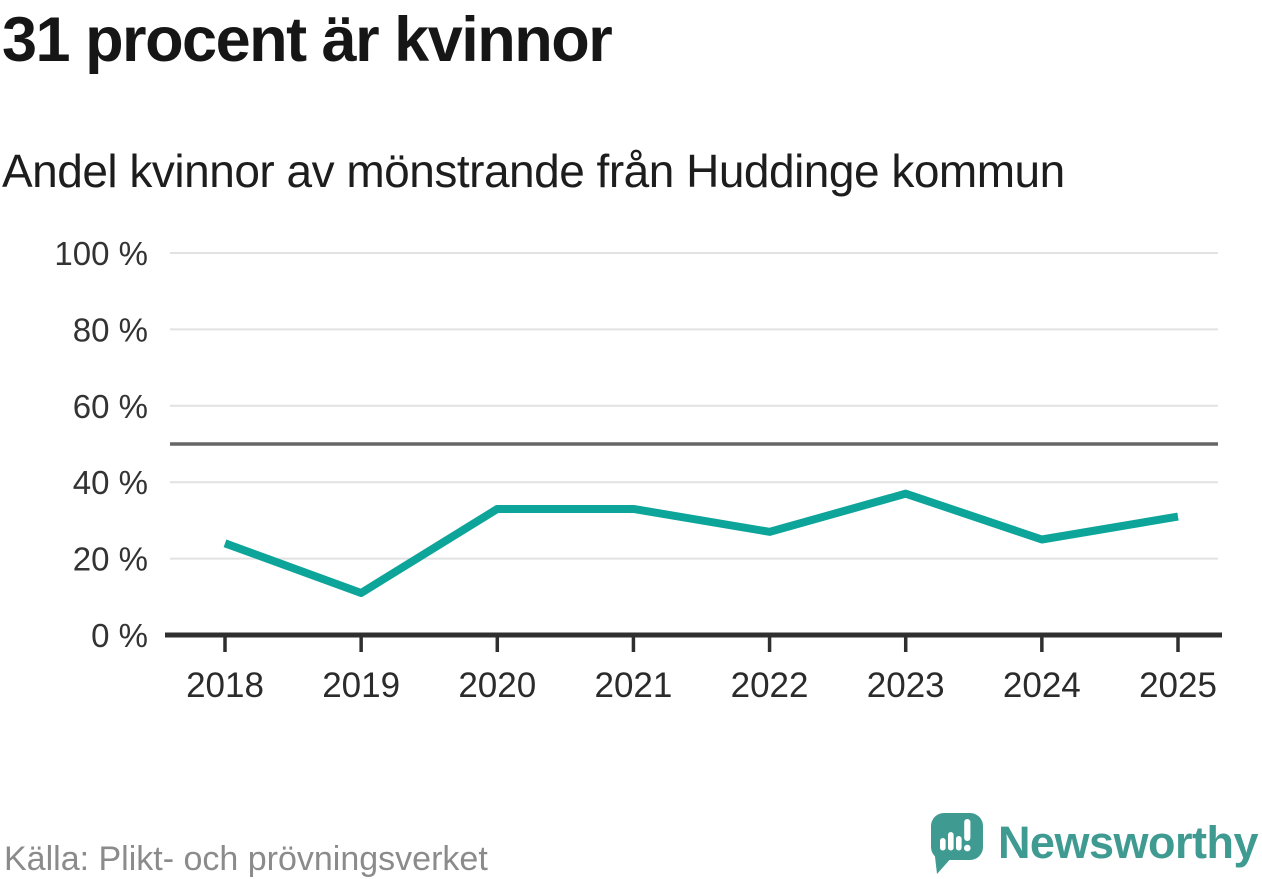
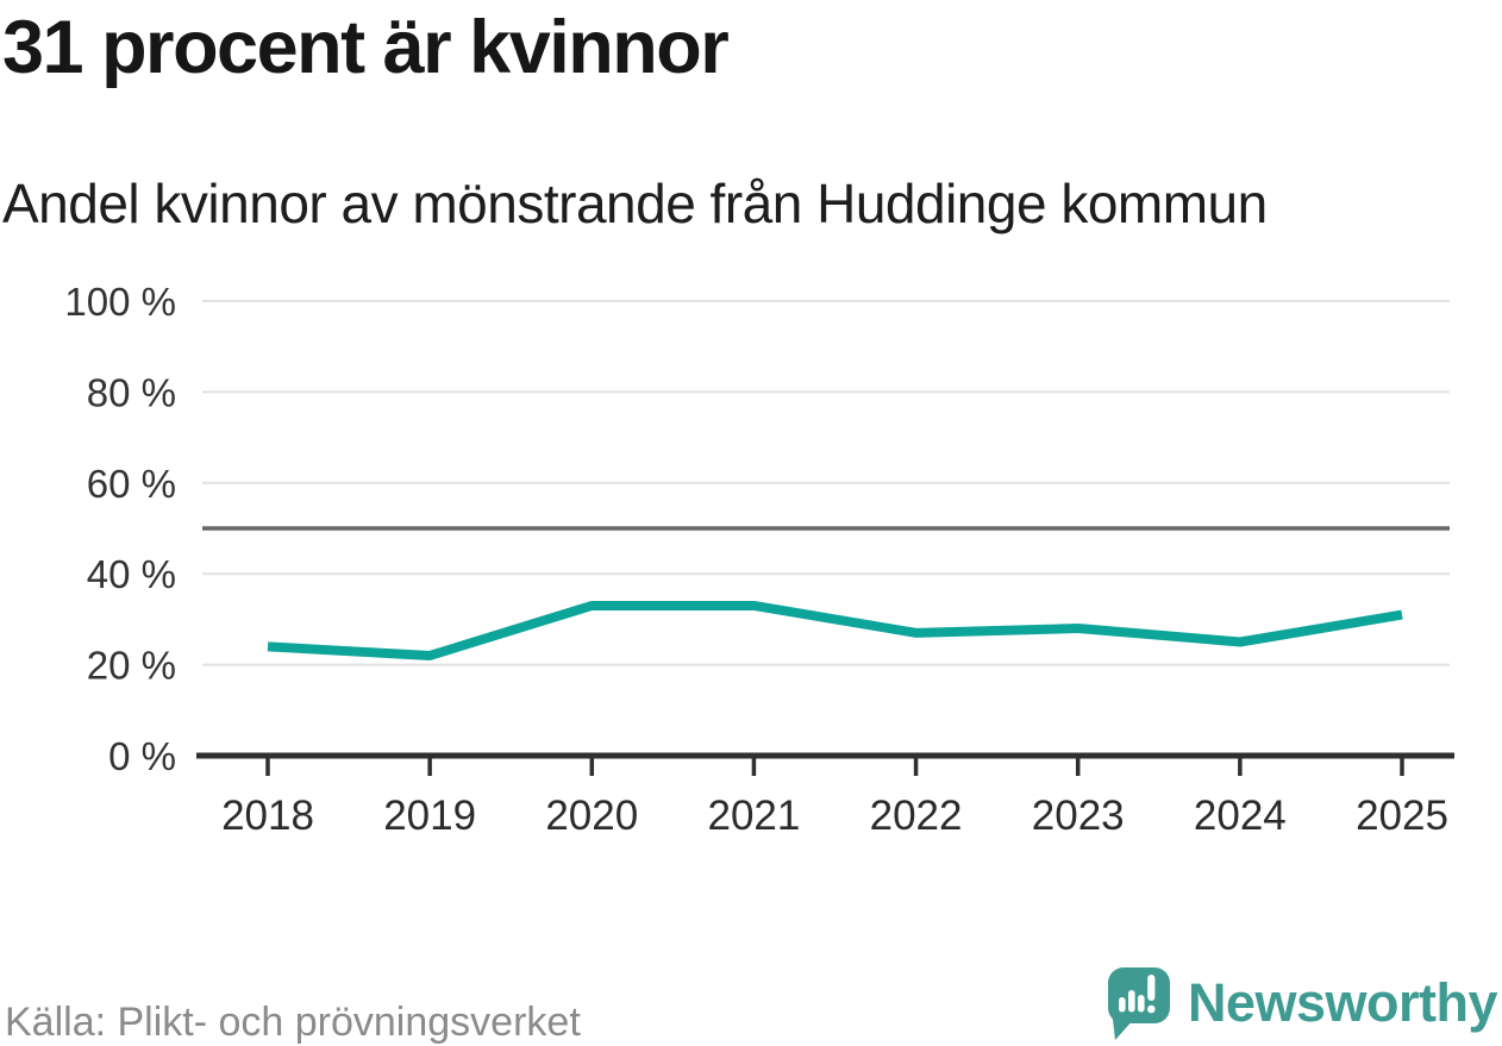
2019: 11% -> 22%
2023: 37% -> 28%
